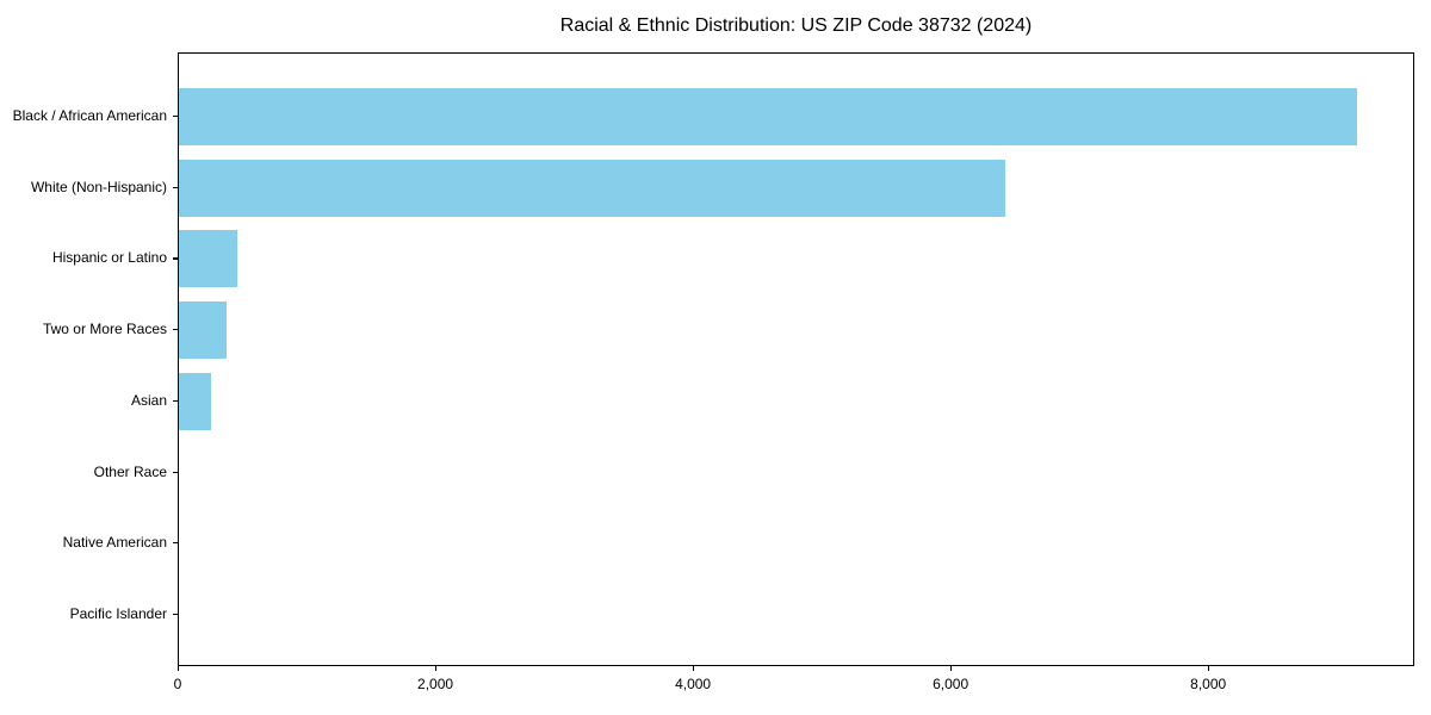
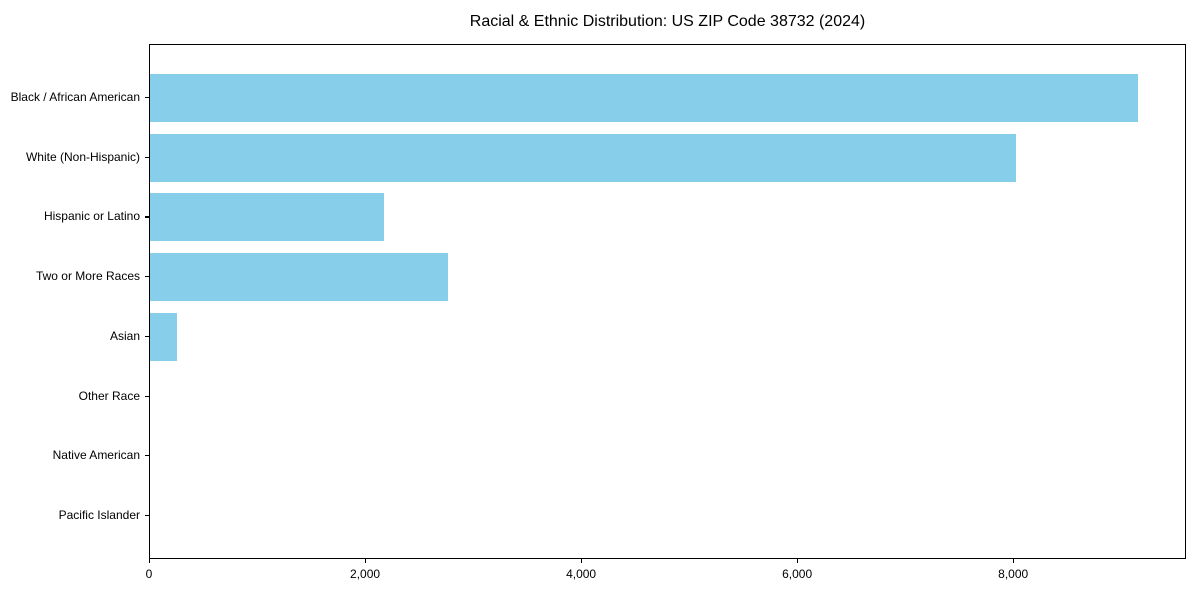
White (Non-Hispanic): 6420 -> 8020
Hispanic or Latino: 450 -> 2170
Two or More Races: 370 -> 2760
